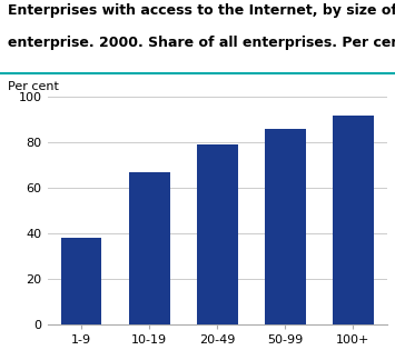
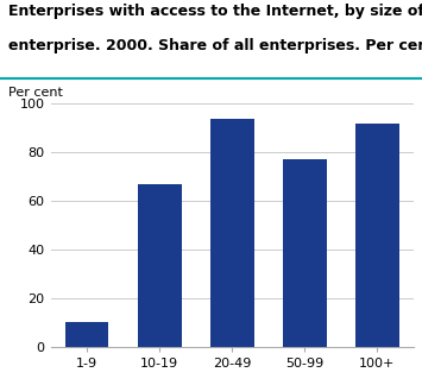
1-9: 38 -> 10
20-49: 79 -> 94
50-99: 86 -> 77
